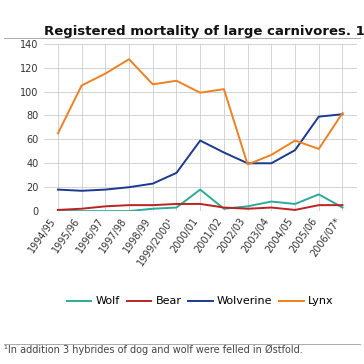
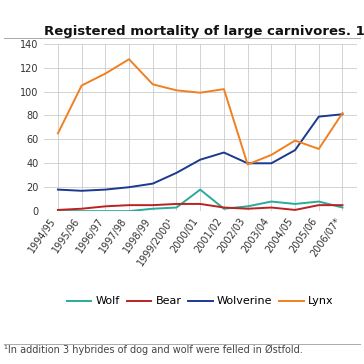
Lynx/1999/2000¹: 109 -> 101
Wolverine/2000/01: 59 -> 43
Wolf/2005/06: 14 -> 8
